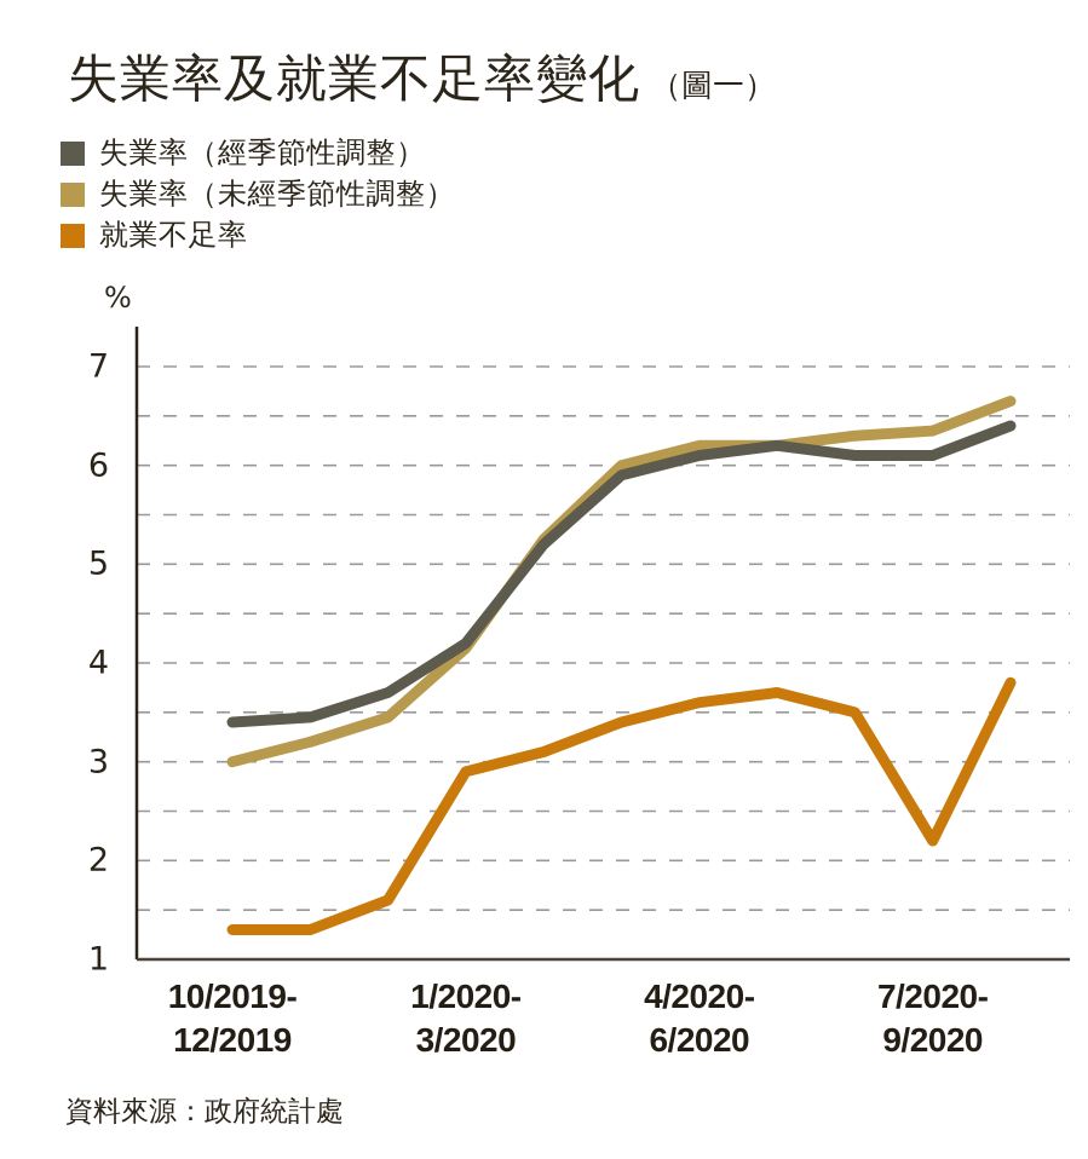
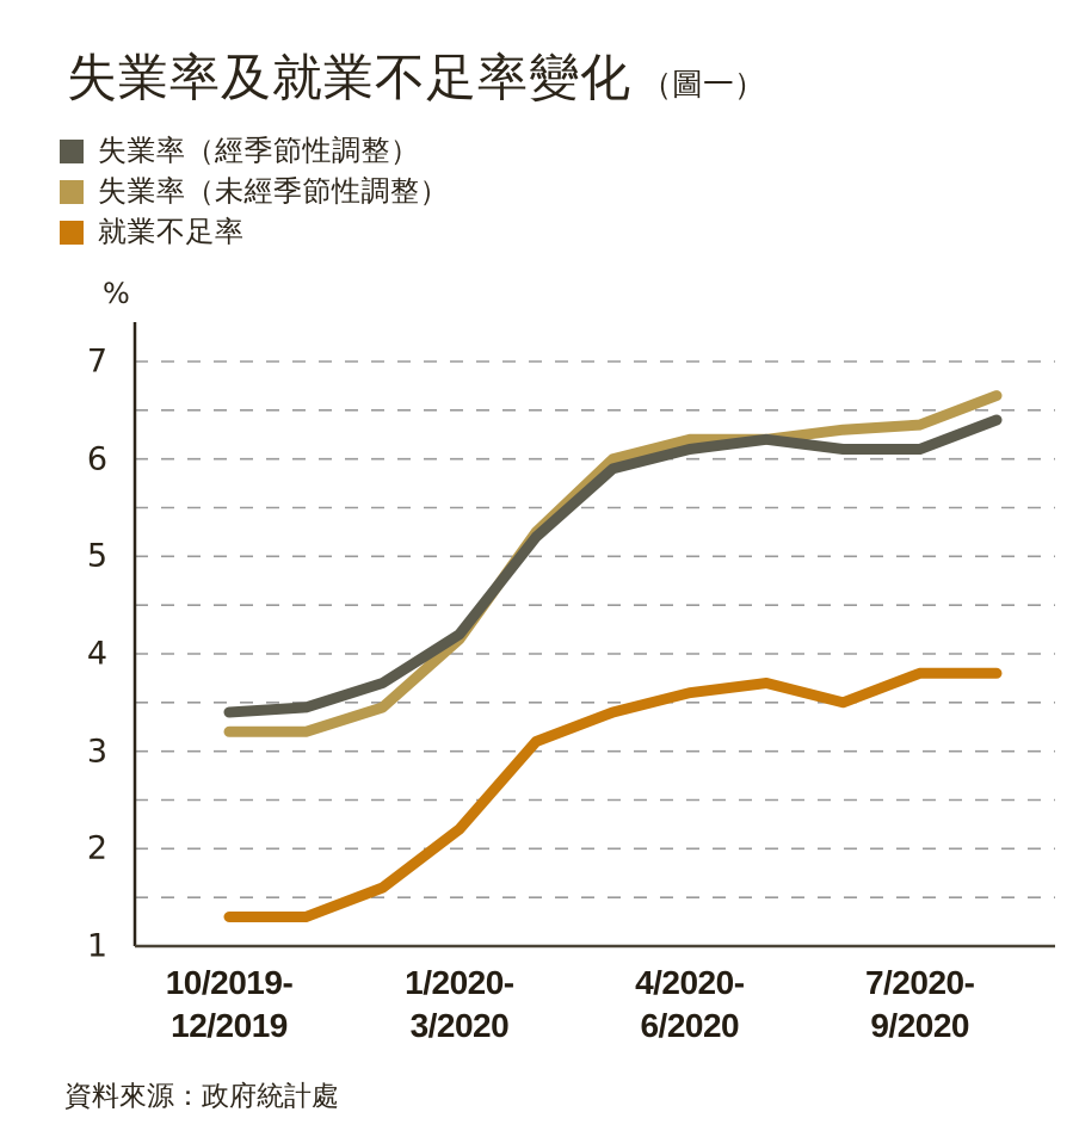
失業率（未經季節性調整）/10/2019-12/2019: 3.0 -> 3.2
就業不足率/1/2020-3/2020: 2.9 -> 2.2
就業不足率/7/2020-9/2020: 2.2 -> 3.8
